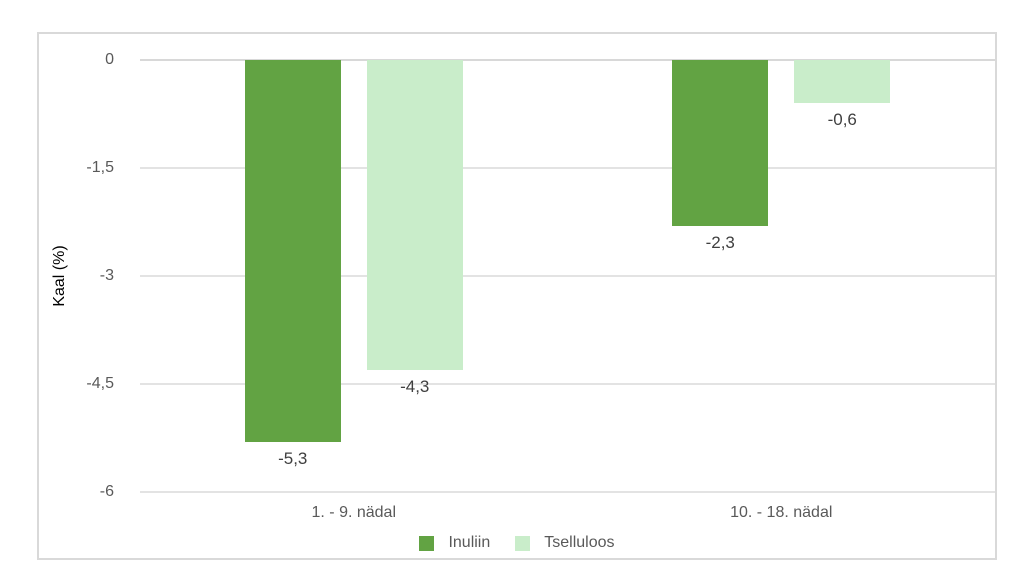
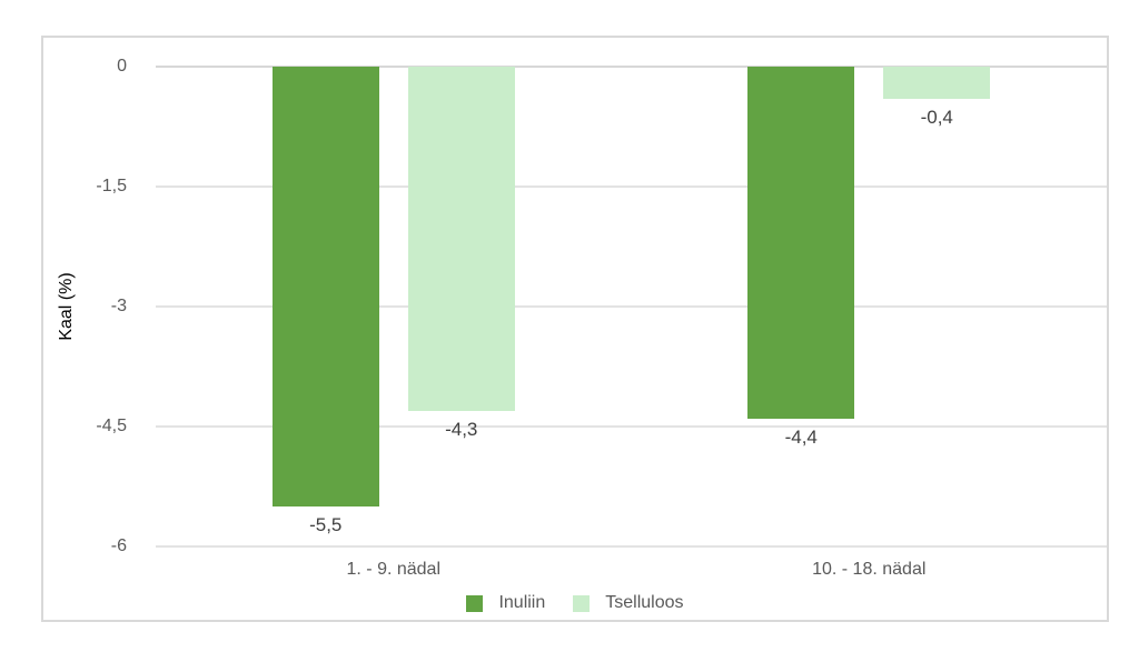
Inuliin/1. - 9. nädal: -5,3 -> -5,5
Inuliin/10. - 18. nädal: -2,3 -> -4,4
Tselluloos/10. - 18. nädal: -0,6 -> -0,4
